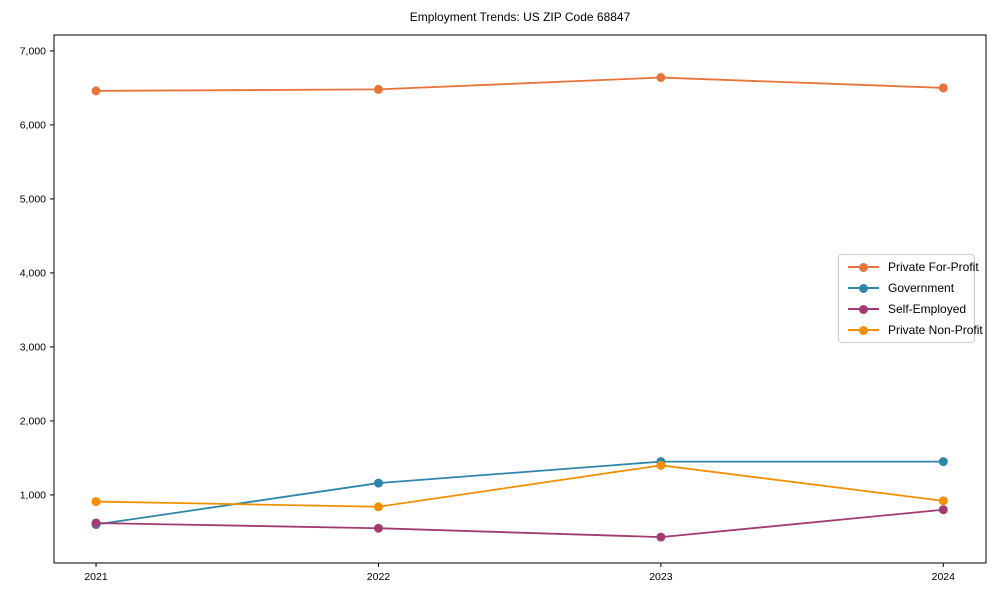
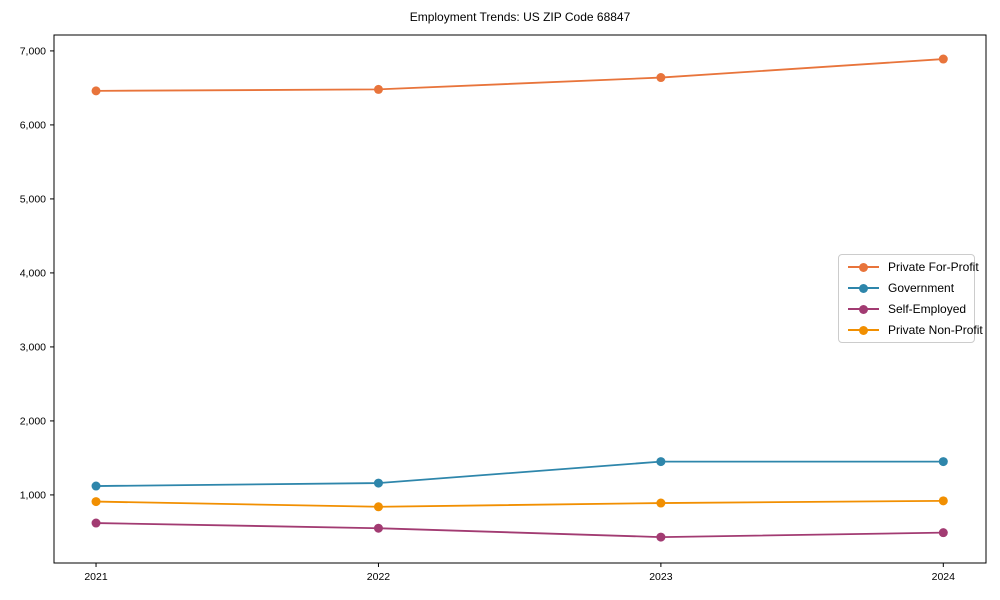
Government/2021: 600 -> 1100
Private Non-Profit/2023: 1400 -> 900
Private For-Profit/2024: 6500 -> 6900
Self-Employed/2024: 800 -> 500
